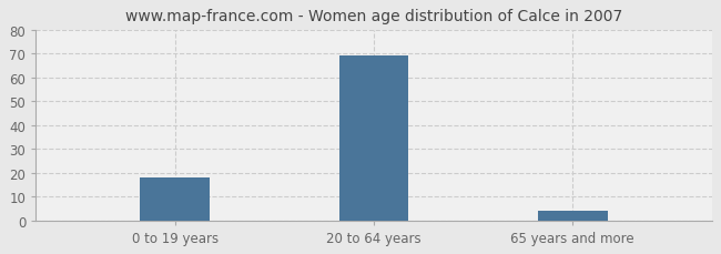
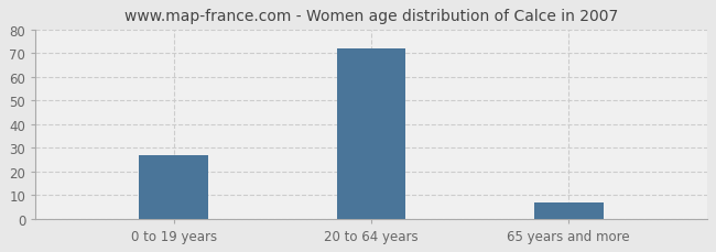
0 to 19 years: 18 -> 27
20 to 64 years: 69 -> 72
65 years and more: 4 -> 7
